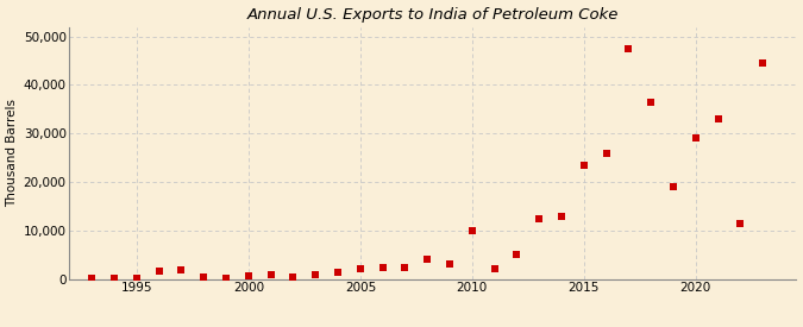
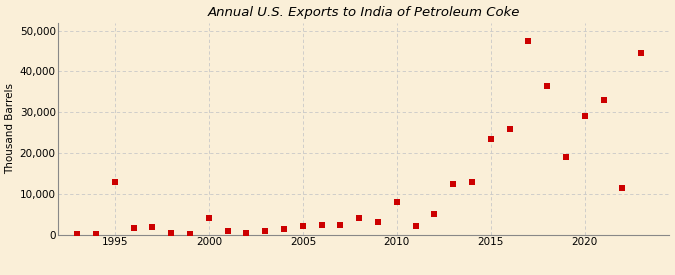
1995: 200 -> 13,000
2000: 700 -> 4,000
2010: 9,900 -> 8,000
